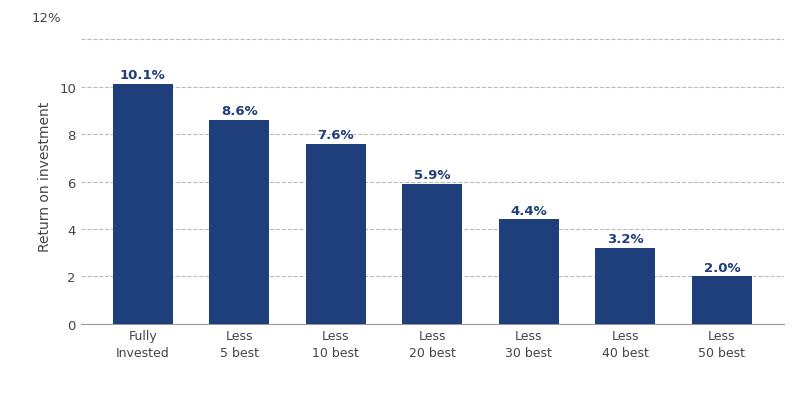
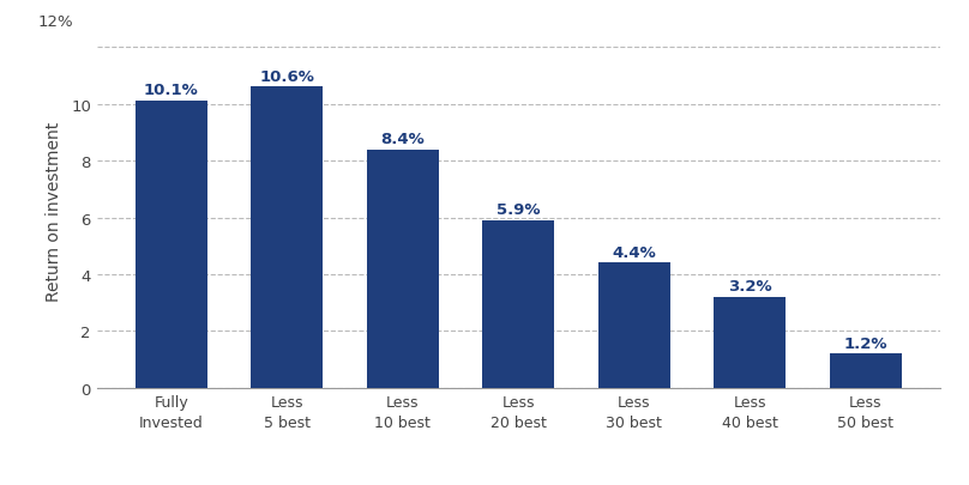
Less 5 best: 8.6% -> 10.6%
Less 10 best: 7.6% -> 8.4%
Less 50 best: 2.0% -> 1.2%
